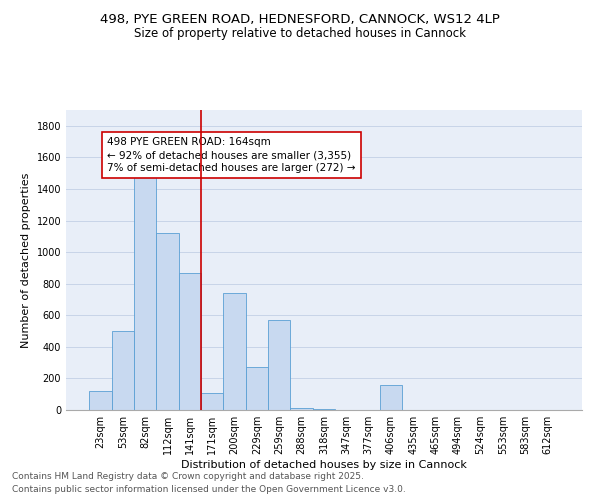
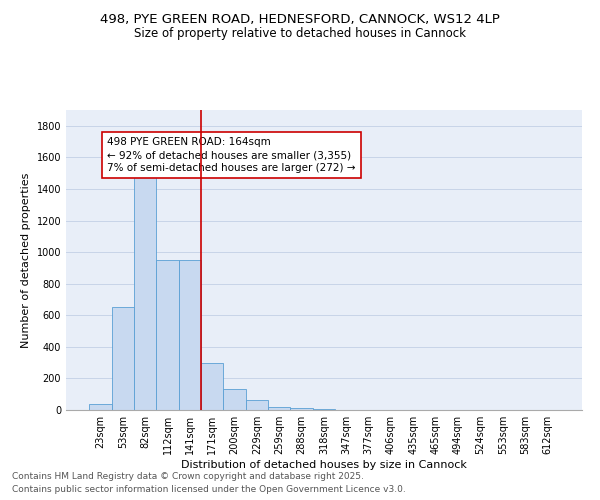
23sqm: 120 -> 40
53sqm: 500 -> 650
112sqm: 1120 -> 950
141sqm: 870 -> 950
171sqm: 110 -> 300
200sqm: 740 -> 130
229sqm: 270 -> 60
259sqm: 570 -> 20
406sqm: 160 -> 0
